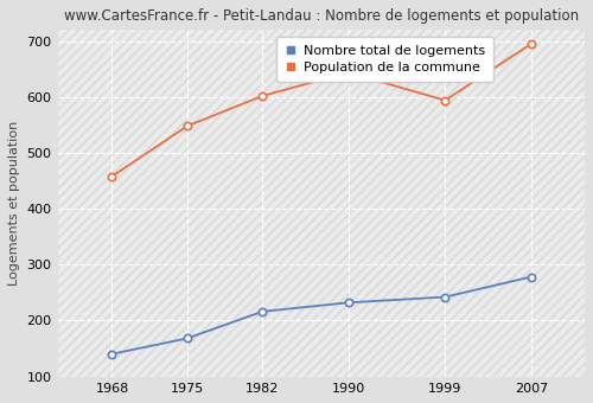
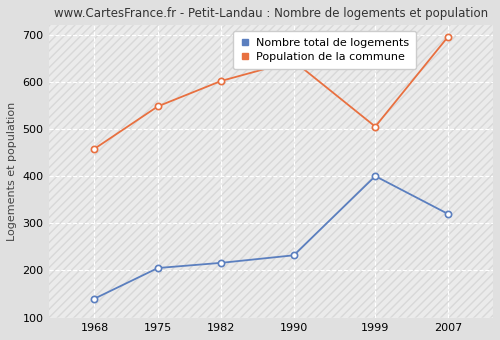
Nombre total de logements/1975: 168 -> 205
Nombre total de logements/1999: 242 -> 400
Population de la commune/1999: 594 -> 505
Nombre total de logements/2007: 278 -> 320
